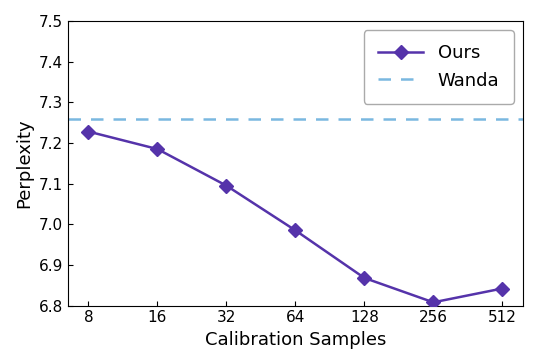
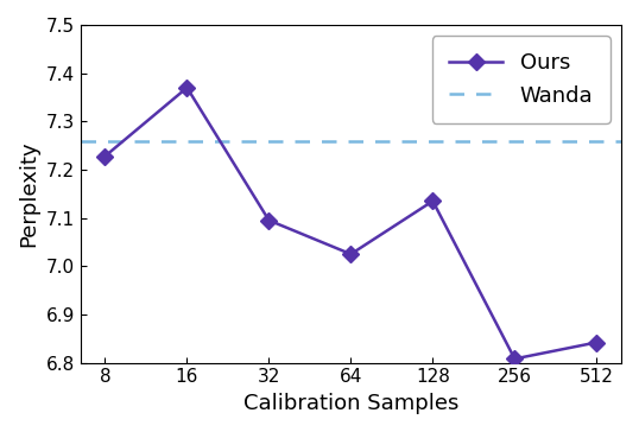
16: 7.185 -> 7.370
64: 6.985 -> 7.025
128: 6.868 -> 7.135
